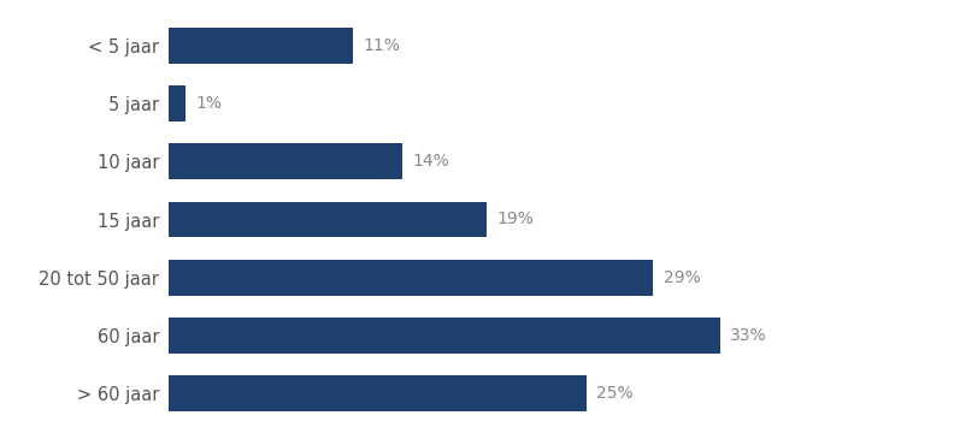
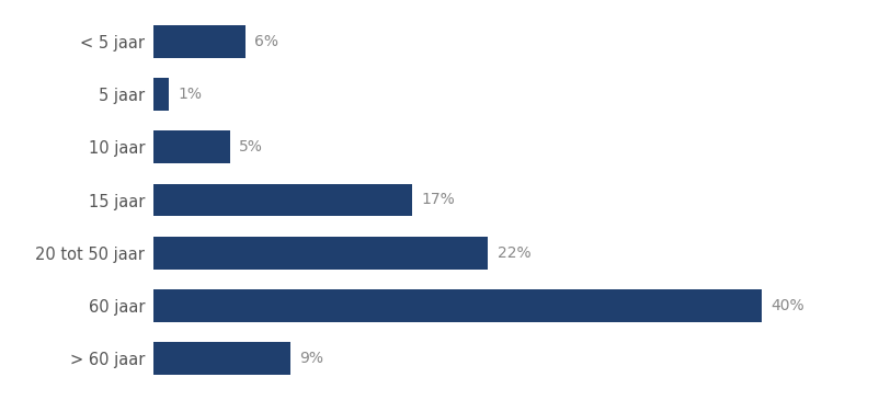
< 5 jaar: 11% -> 6%
10 jaar: 14% -> 5%
15 jaar: 19% -> 17%
20 tot 50 jaar: 29% -> 22%
60 jaar: 33% -> 40%
> 60 jaar: 25% -> 9%
